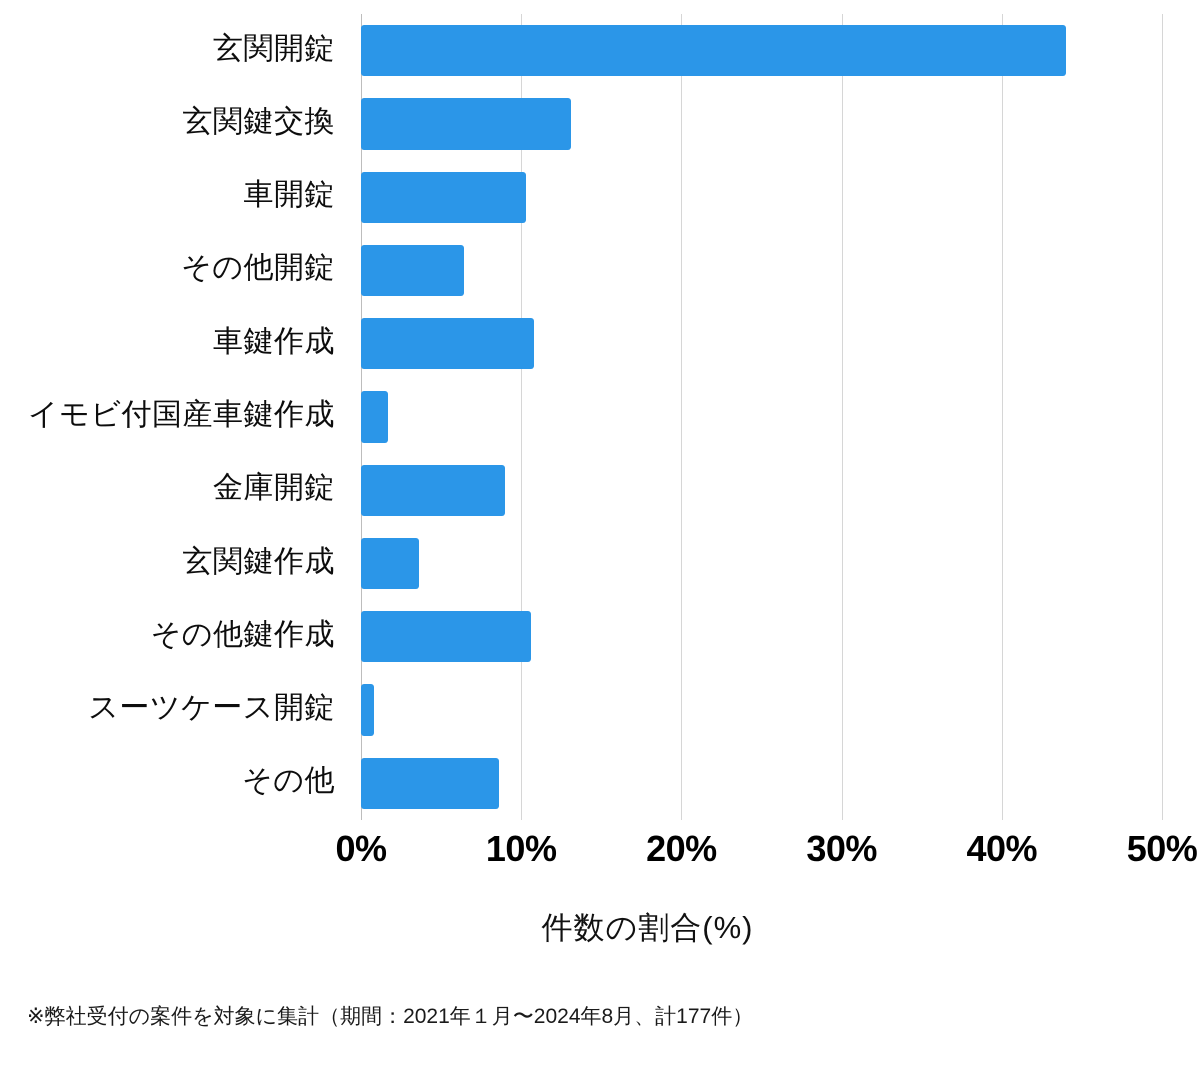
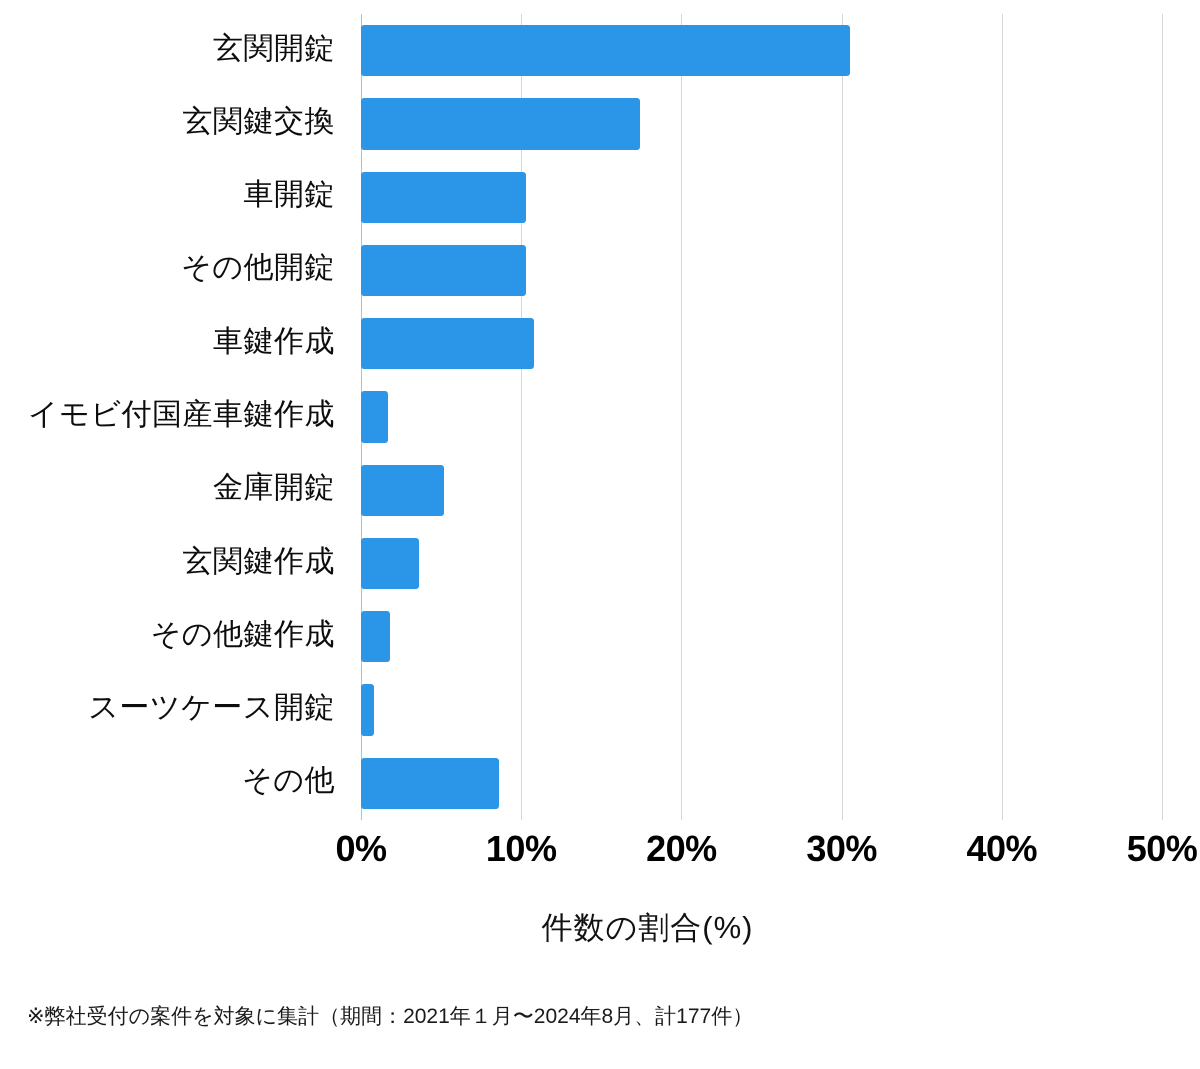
玄関開錠: 44.0% -> 30.5%
玄関鍵交換: 13.1% -> 17.4%
その他開錠: 6.4% -> 10.3%
金庫開錠: 9.0% -> 5.2%
その他鍵作成: 10.6% -> 1.8%
